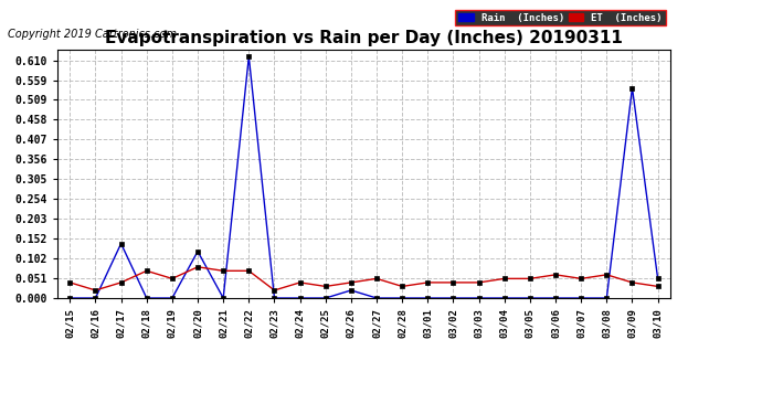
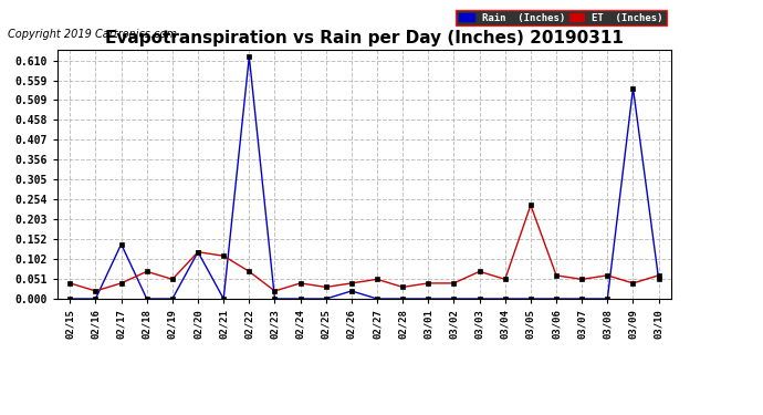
ET (Inches)/02/20: 0.08 -> 0.12
ET (Inches)/02/21: 0.07 -> 0.11
ET (Inches)/03/03: 0.04 -> 0.07
ET (Inches)/03/05: 0.05 -> 0.24
ET (Inches)/03/10: 0.03 -> 0.06
